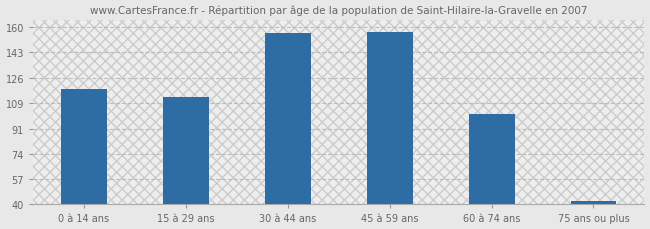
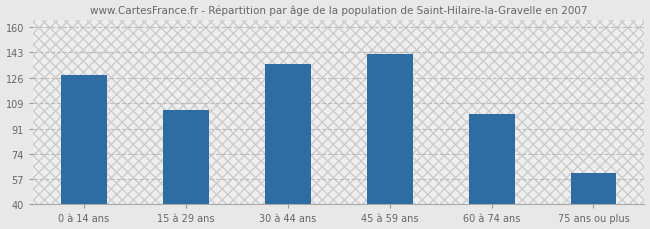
0 à 14 ans: 118 -> 128
15 à 29 ans: 113 -> 104
30 à 44 ans: 156 -> 135
45 à 59 ans: 157 -> 142
75 ans ou plus: 42 -> 61
